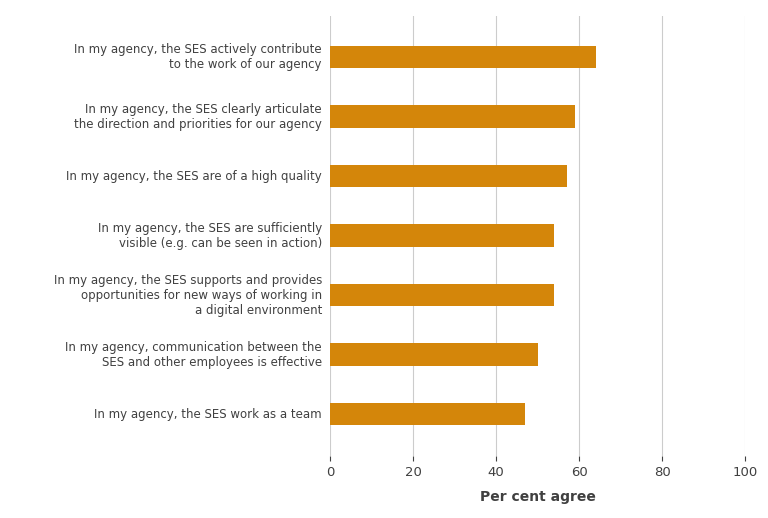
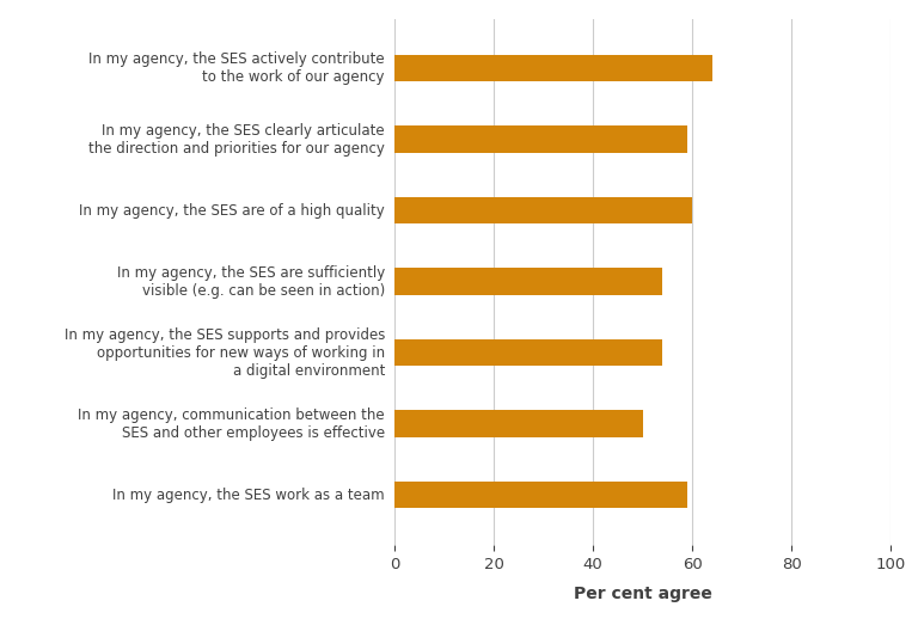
In my agency, the SES are of a high quality: 57 -> 60
In my agency, the SES work as a team: 47 -> 59
